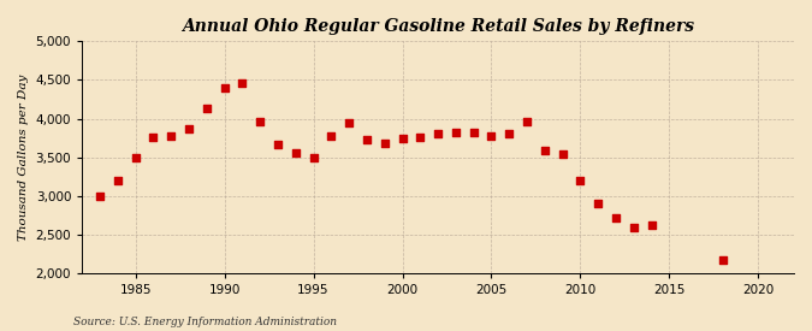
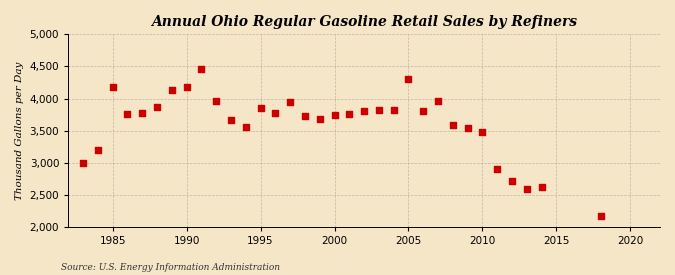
1985: 3,500 -> 4,180
1990: 4,400 -> 4,180
1995: 3,500 -> 3,860
2005: 3,780 -> 4,300
2010: 3,200 -> 3,480
